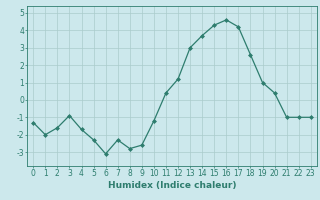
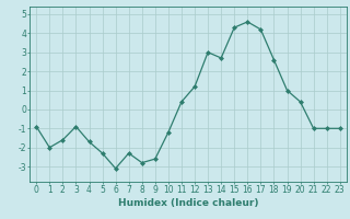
0: -1.3 -> -0.9
14: 3.7 -> 2.7
